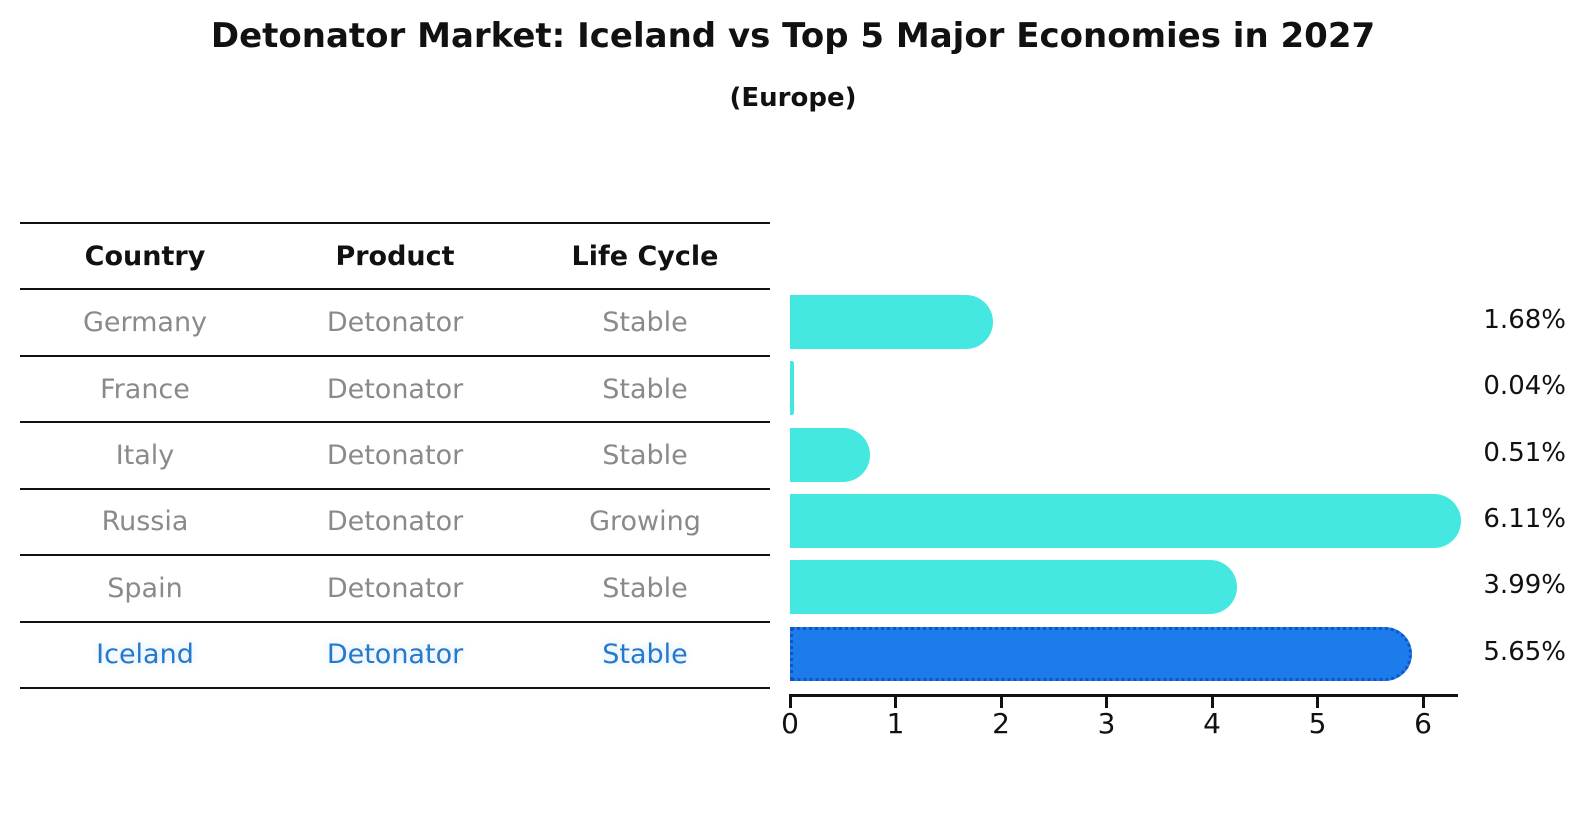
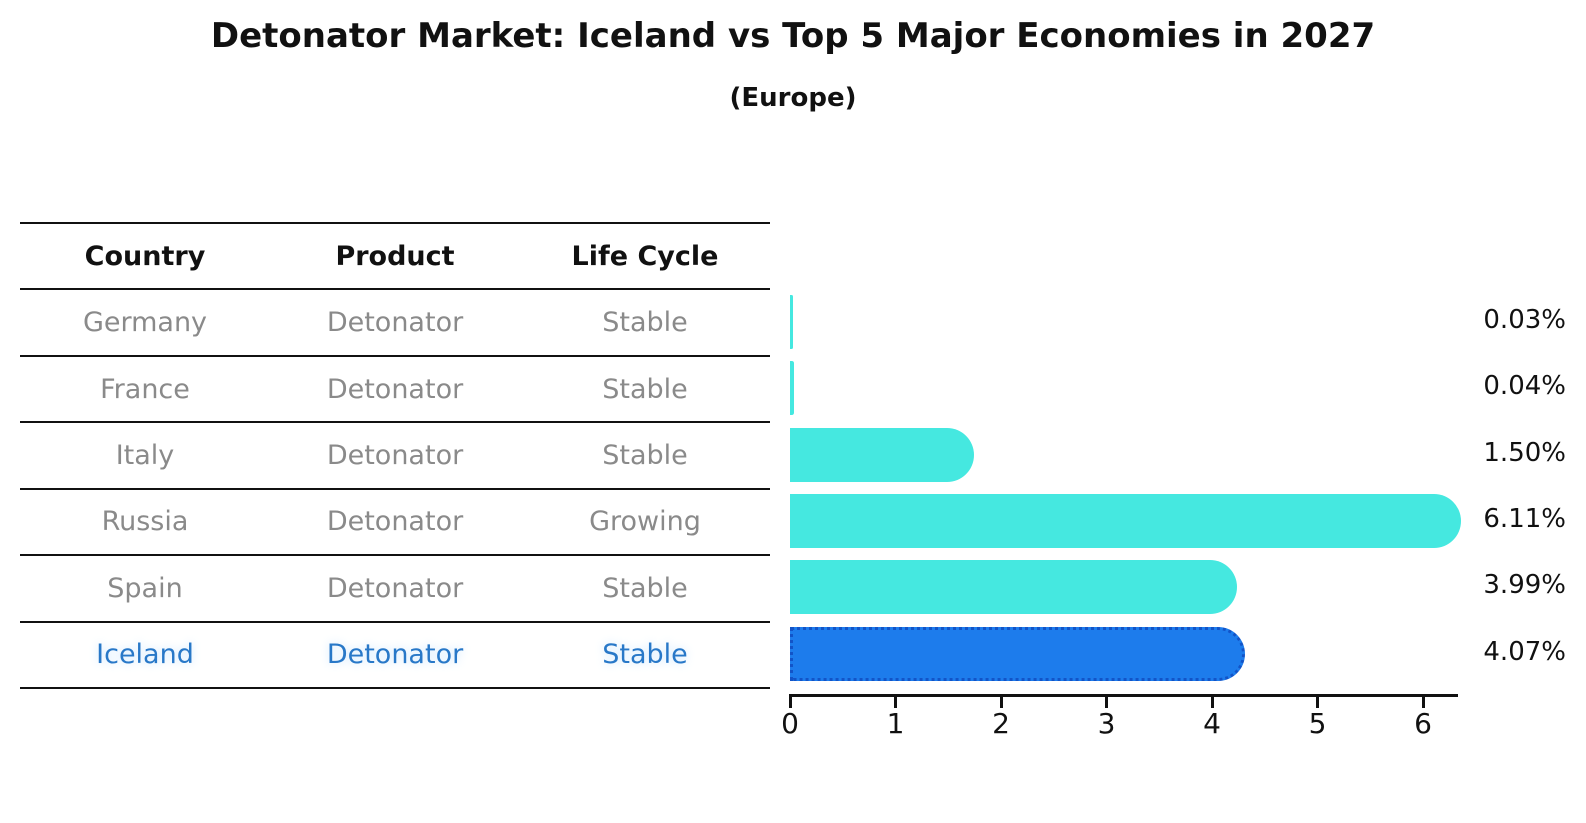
Germany: 1.68% -> 0.03%
Italy: 0.51% -> 1.50%
Iceland: 5.65% -> 4.07%
